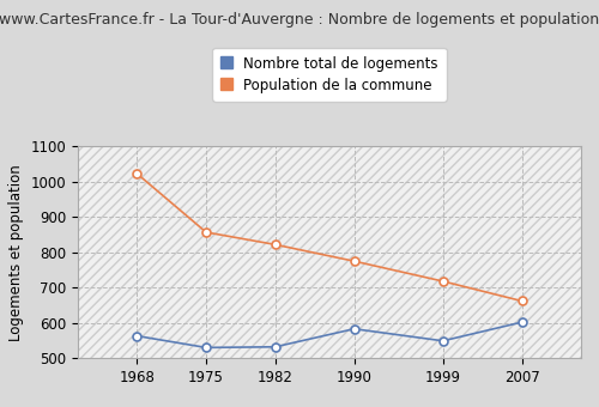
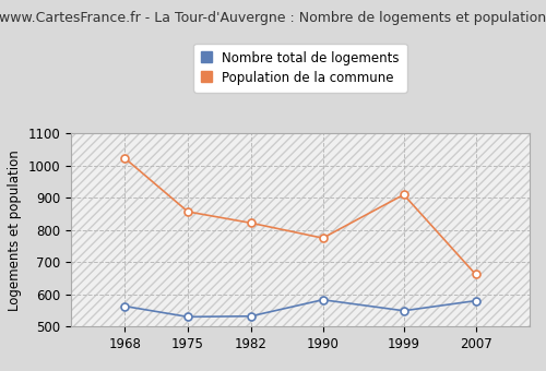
Population de la commune/1999: 718 -> 910
Nombre total de logements/2007: 602 -> 580
